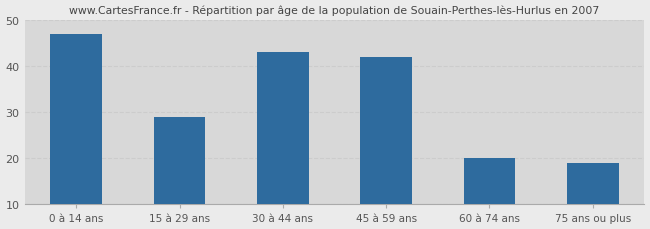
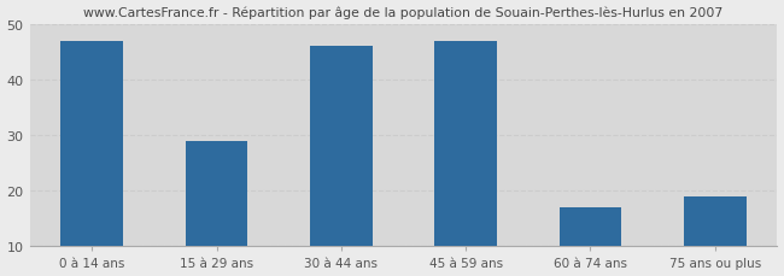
30 à 44 ans: 43 -> 46
45 à 59 ans: 42 -> 47
60 à 74 ans: 20 -> 17
